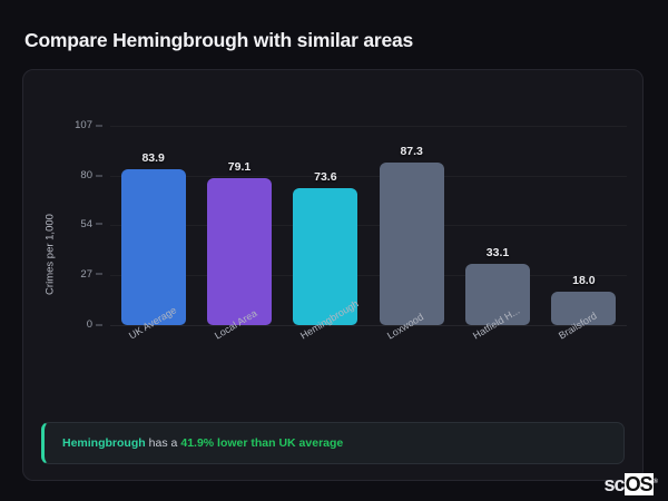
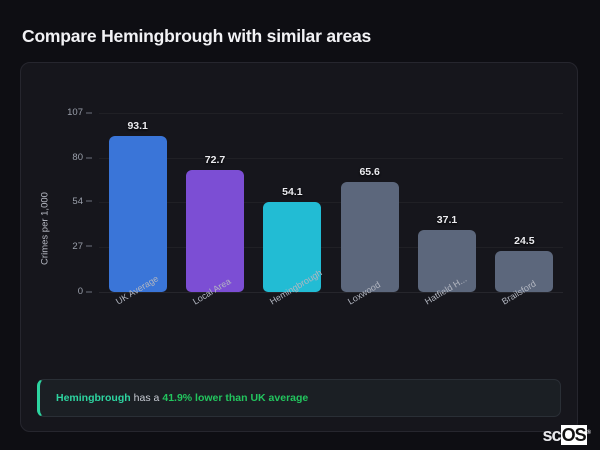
UK Average: 83.9 -> 93.1
Local Area: 79.1 -> 72.7
Hemingbrough: 73.6 -> 54.1
Loxwood: 87.3 -> 65.6
Hatfield H...: 33.1 -> 37.1
Brailsford: 18.0 -> 24.5
